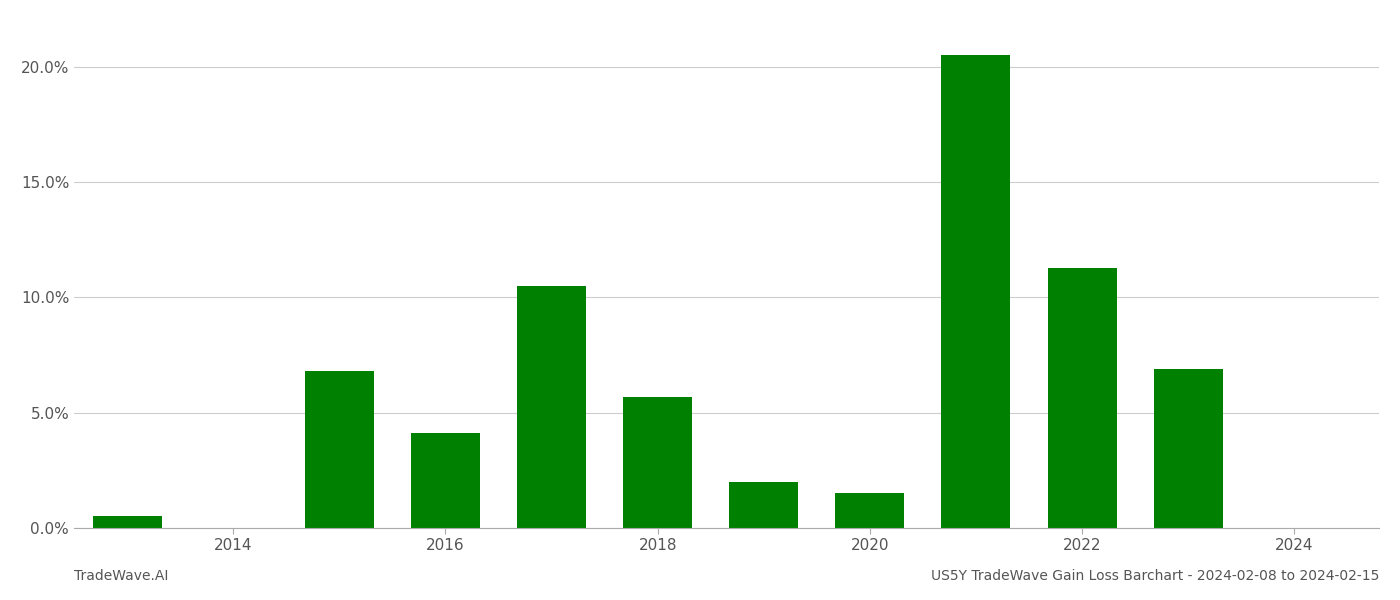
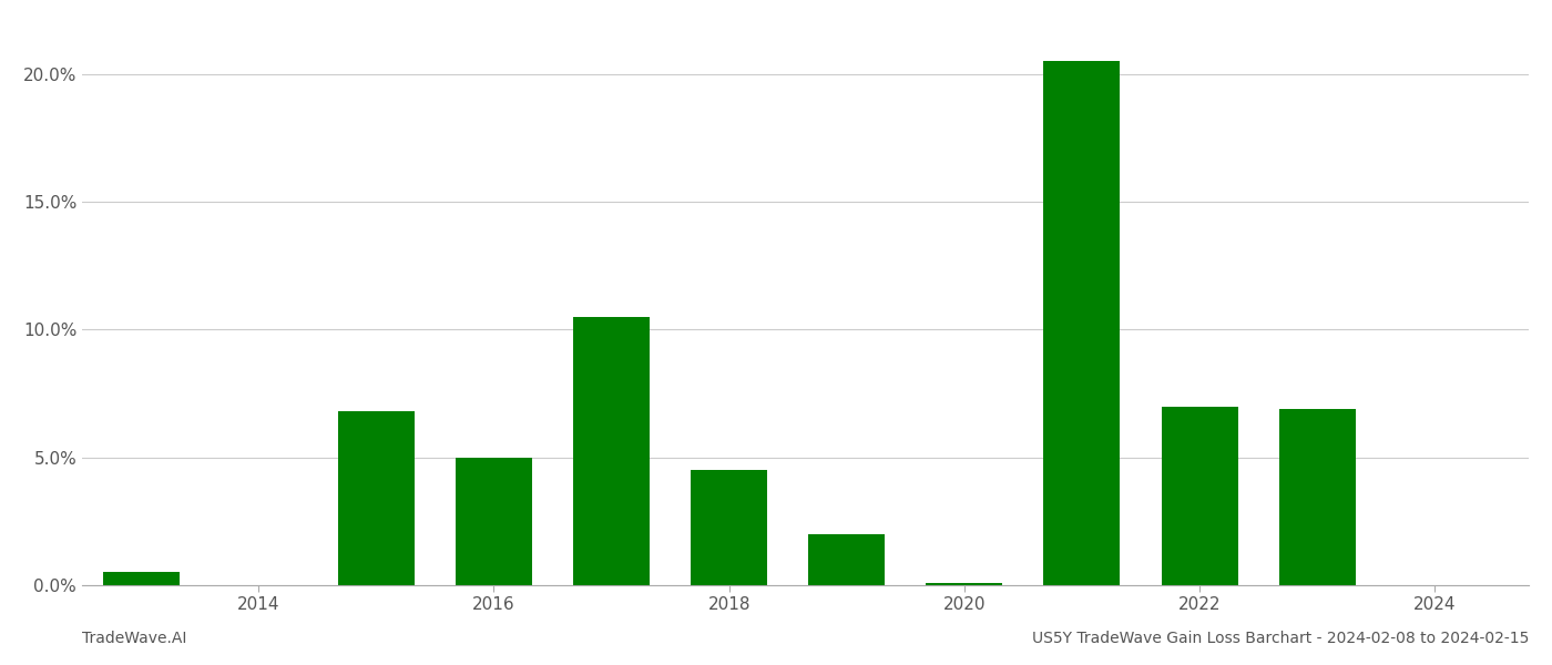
2016: 4.1% -> 5.0%
2018: 5.7% -> 4.5%
2020: 1.5% -> 0.1%
2022: 11.3% -> 7.0%
